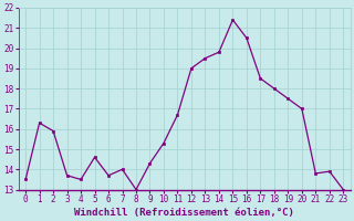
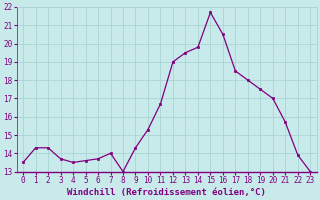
1: 16.3 -> 14.3
2: 15.9 -> 14.3
5: 14.6 -> 13.6
15: 21.4 -> 21.7
21: 13.8 -> 15.7
